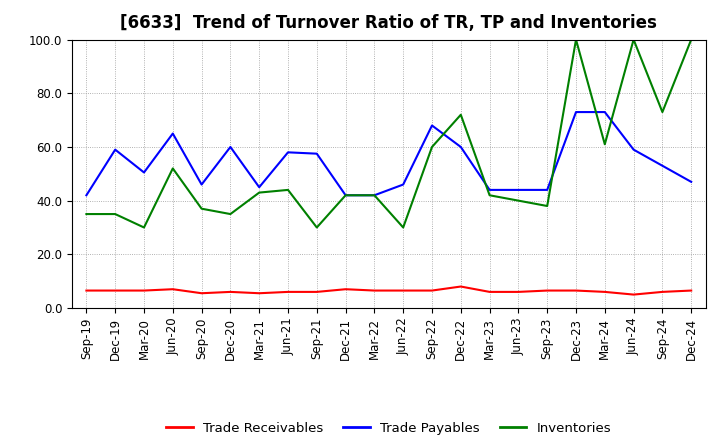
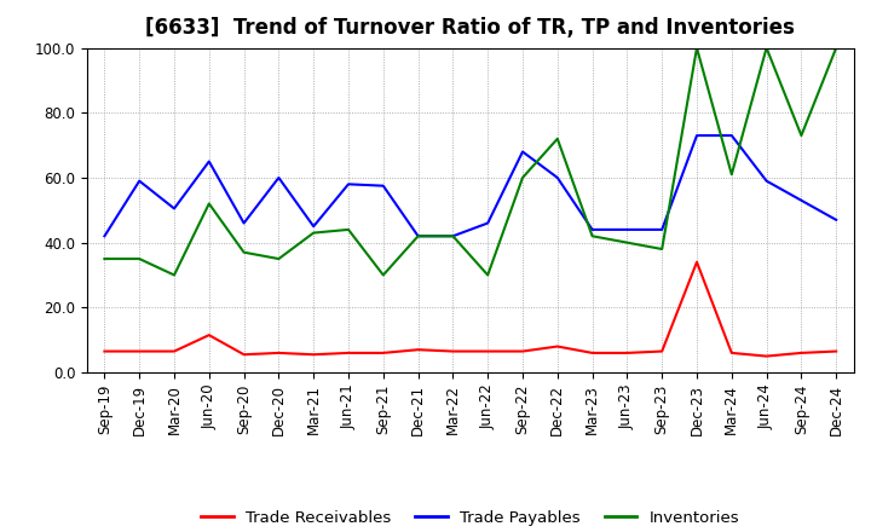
Trade Receivables/Jun-20: 7.0 -> 11.5
Trade Receivables/Dec-23: 6.5 -> 34.0
